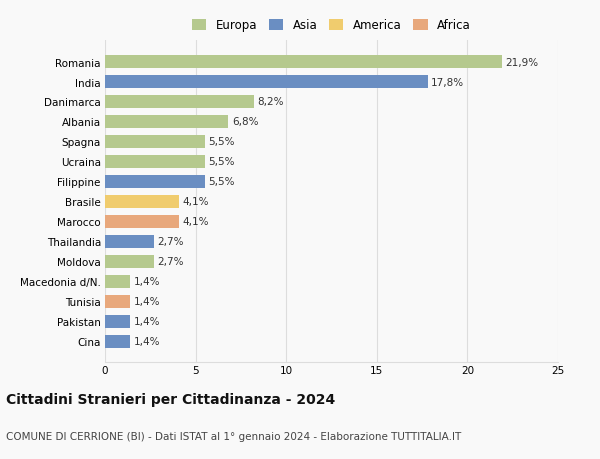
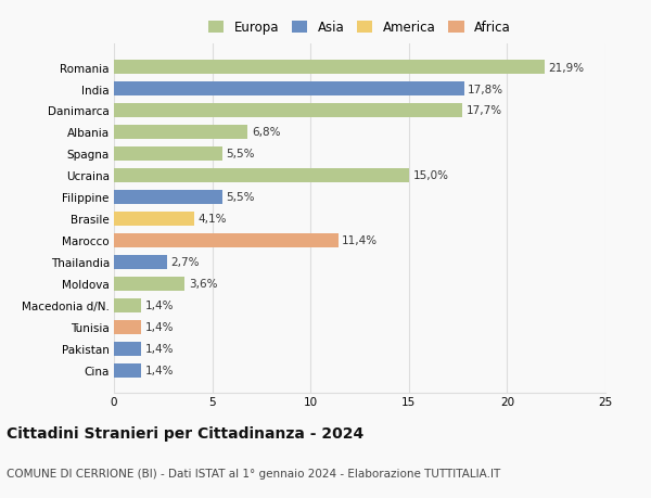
Danimarca: 8,2% -> 17,7%
Ucraina: 5,5% -> 15,0%
Marocco: 4,1% -> 11,4%
Moldova: 2,7% -> 3,6%
